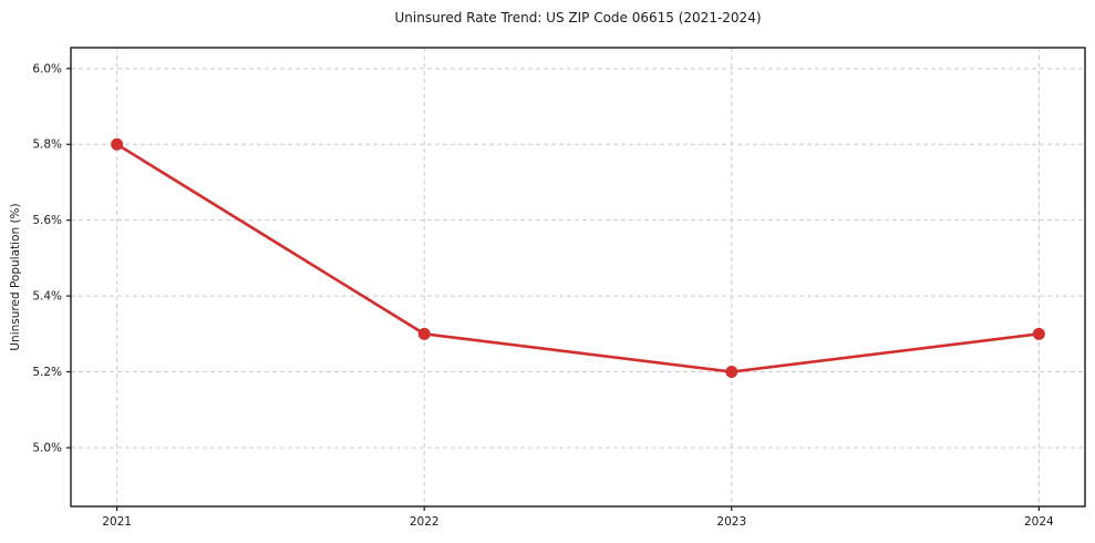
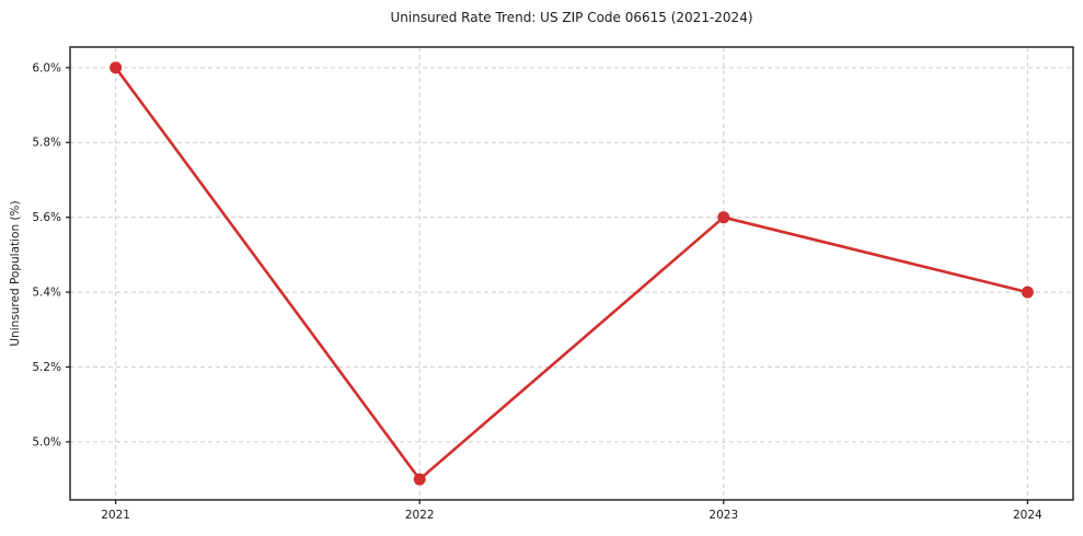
2021: 5.8% -> 6.0%
2022: 5.3% -> 4.9%
2023: 5.2% -> 5.6%
2024: 5.3% -> 5.4%
